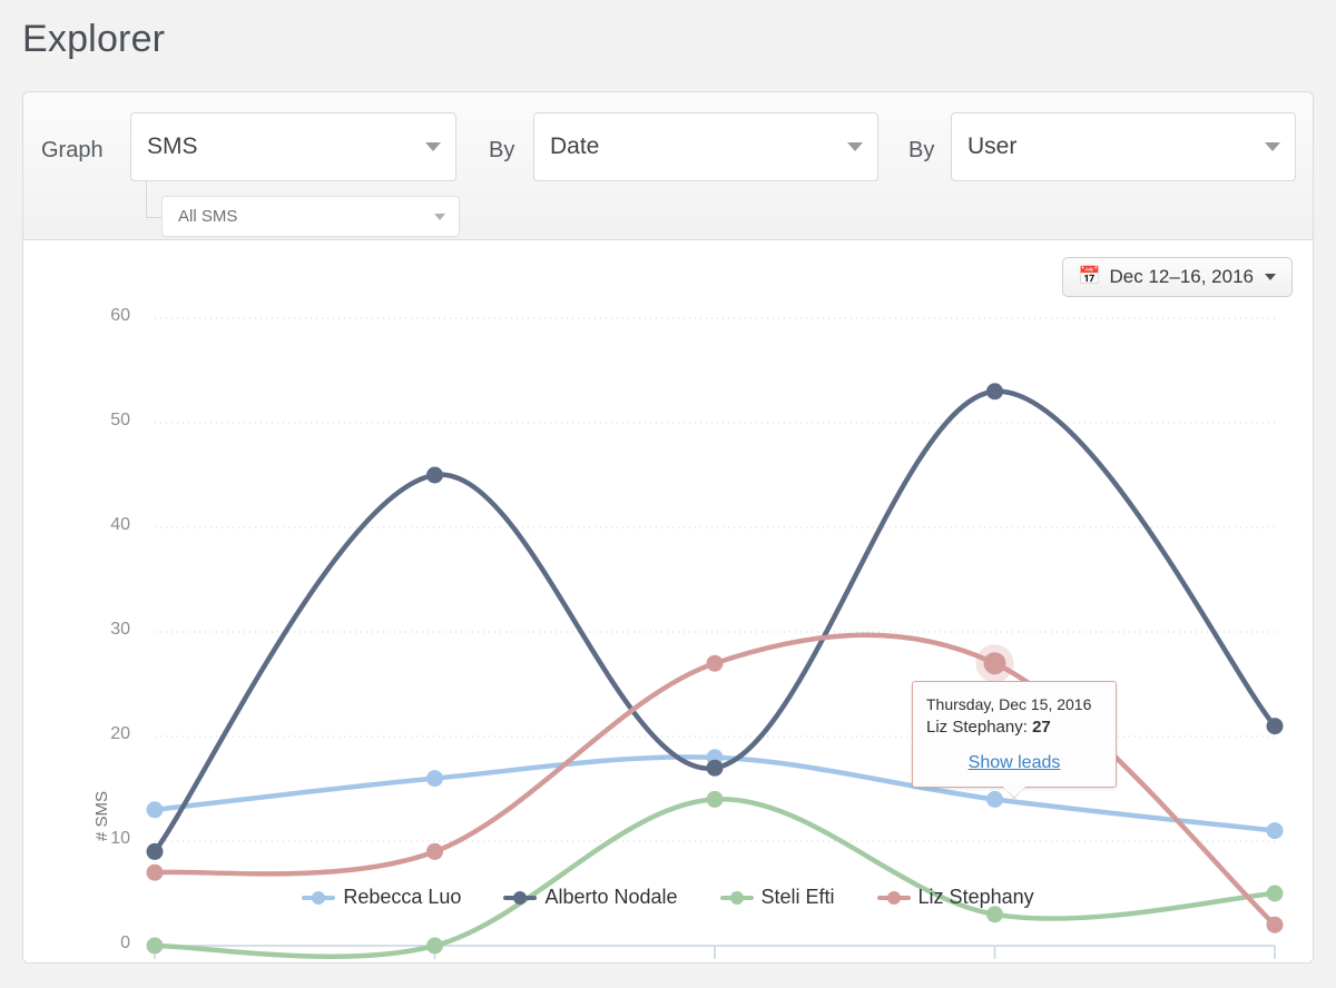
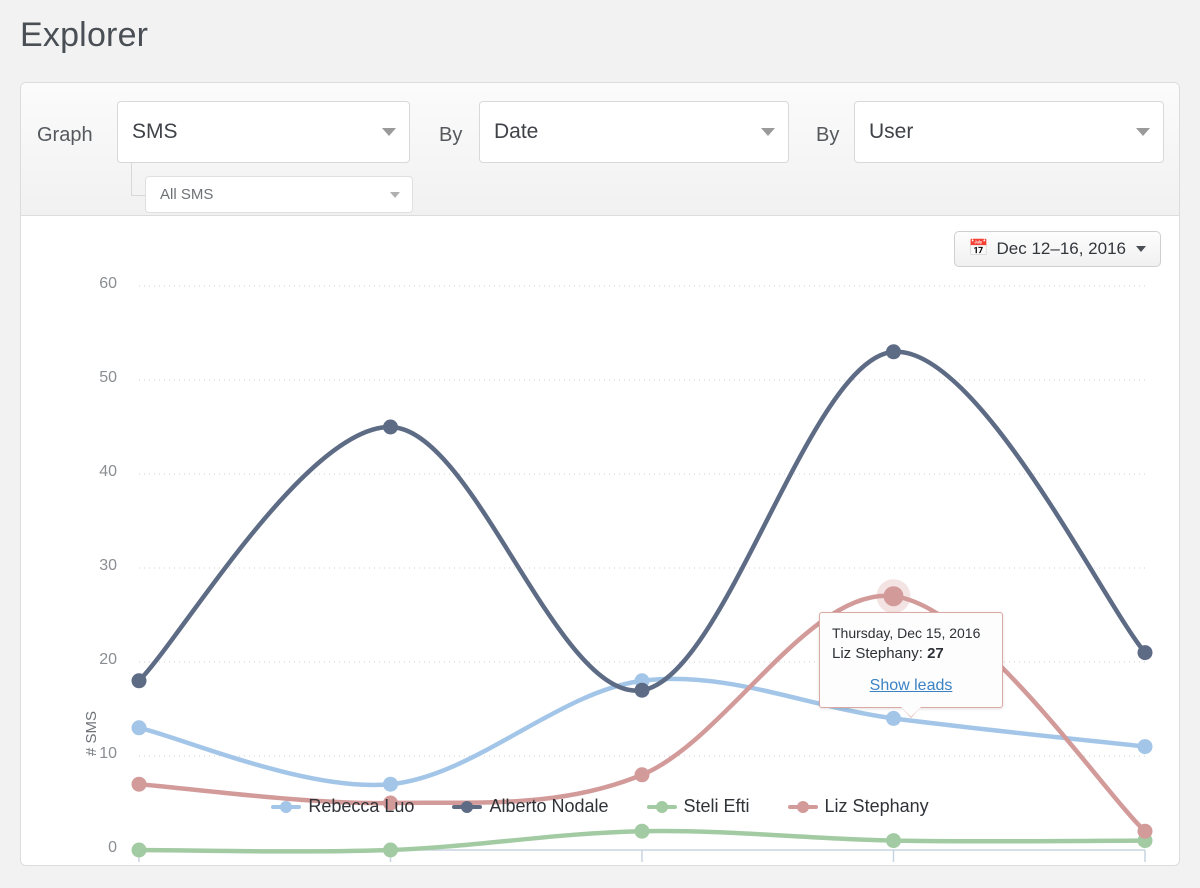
Alberto Nodale/Dec 12: 9 -> 18
Rebecca Luo/Dec 13: 16 -> 7
Liz Stephany/Dec 13: 9 -> 5
Steli Efti/Dec 14: 14 -> 2
Liz Stephany/Dec 14: 27 -> 8
Steli Efti/Dec 15: 3 -> 1
Steli Efti/Dec 16: 5 -> 1
